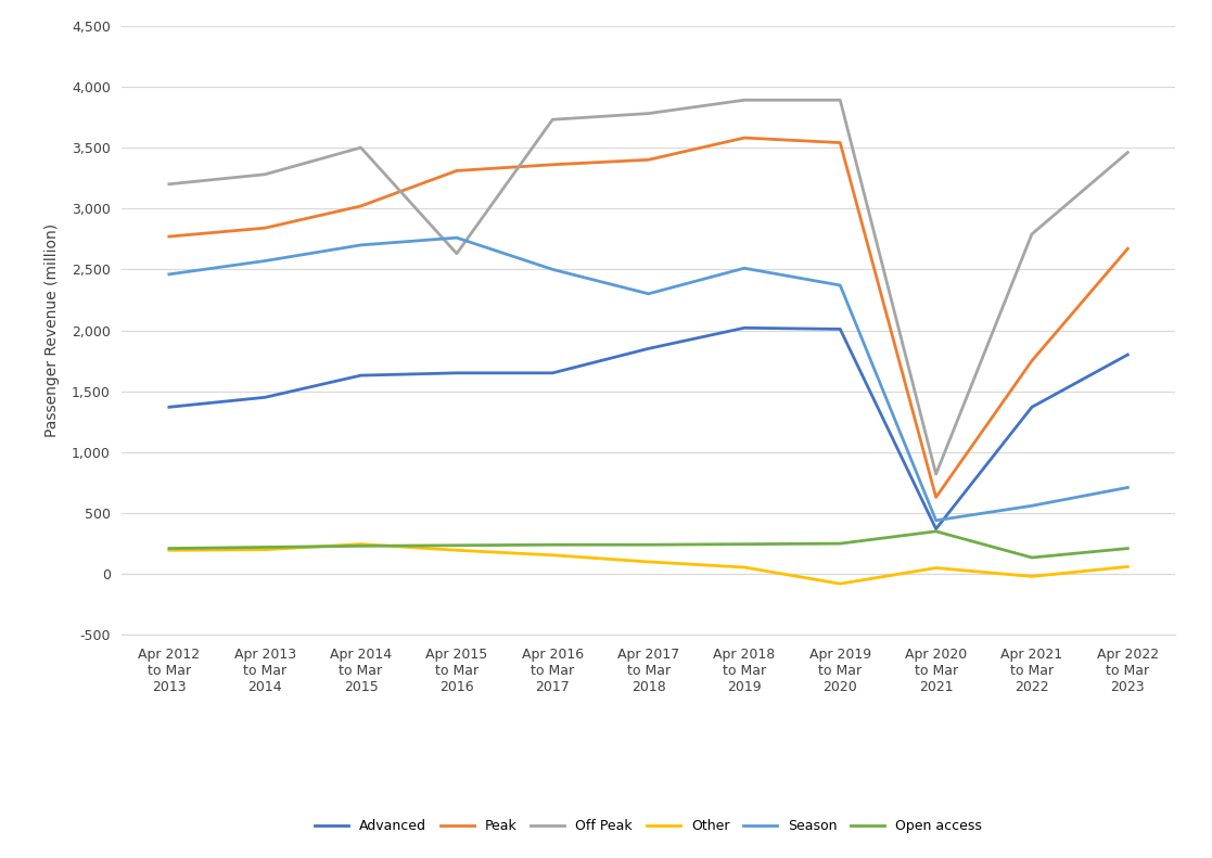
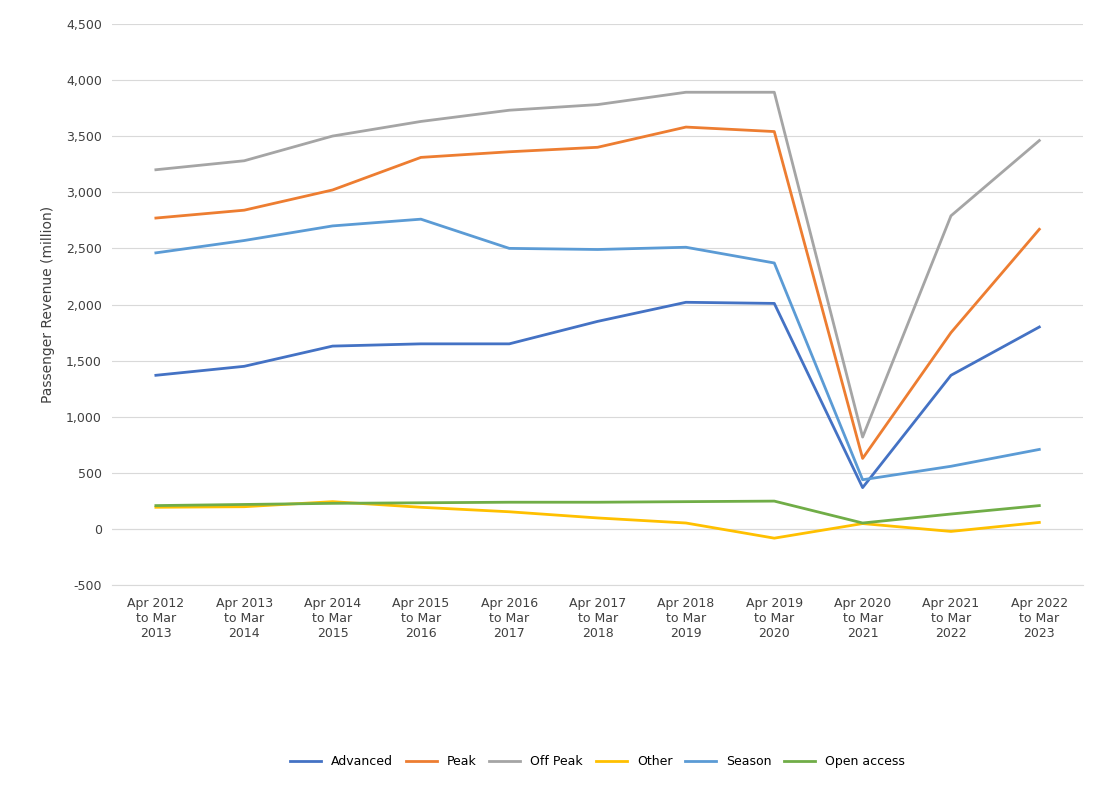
Off Peak/Apr 2015 to Mar 2016: 2,630 -> 3,630
Season/Apr 2017 to Mar 2018: 2,300 -> 2,490
Open access/Apr 2020 to Mar 2021: 350 -> 60
